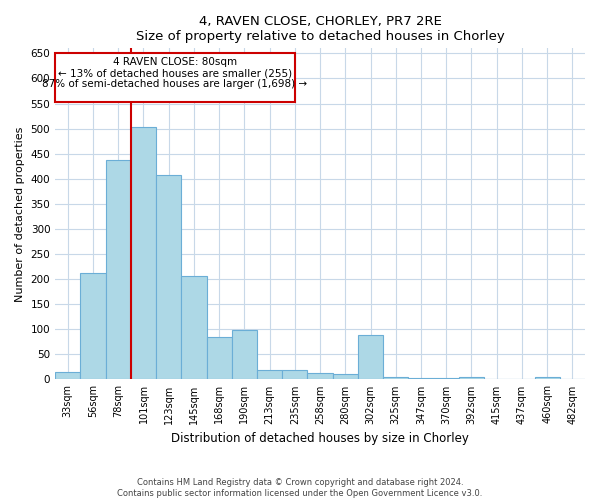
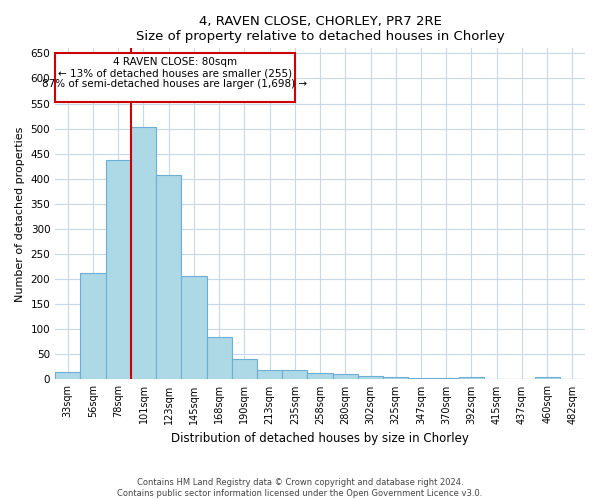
190sqm: 98 -> 40
302sqm: 88 -> 7
